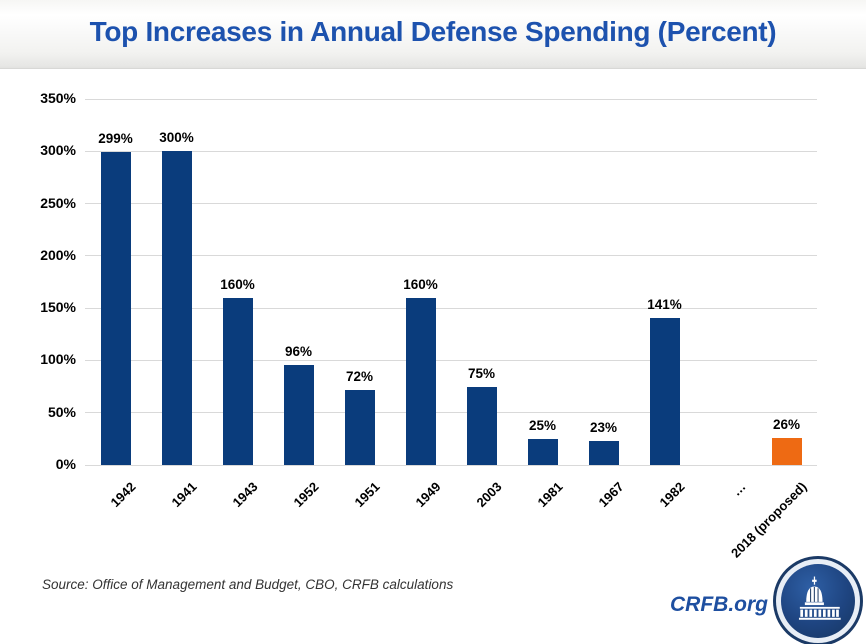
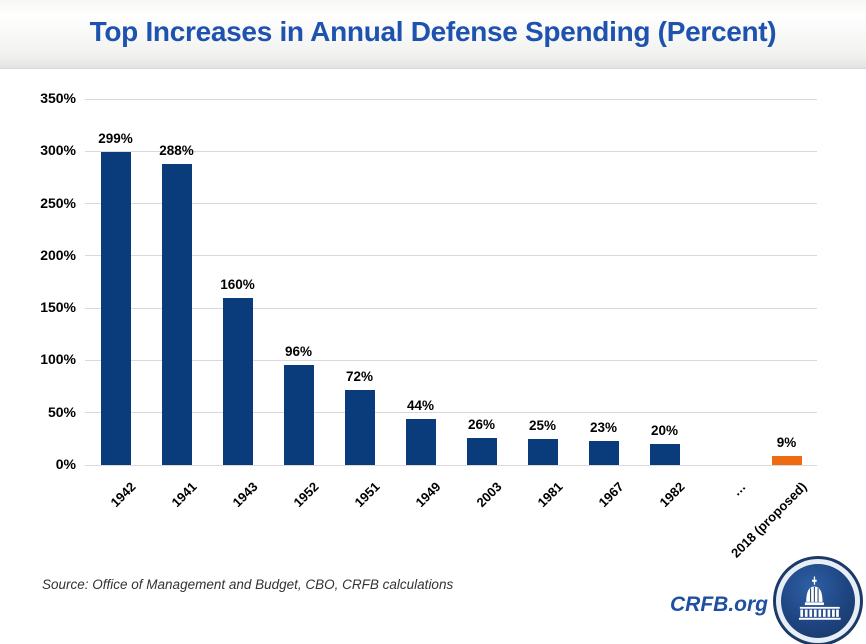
1941: 300% -> 288%
1949: 160% -> 44%
2003: 75% -> 26%
1982: 141% -> 20%
2018 (proposed): 26% -> 9%
